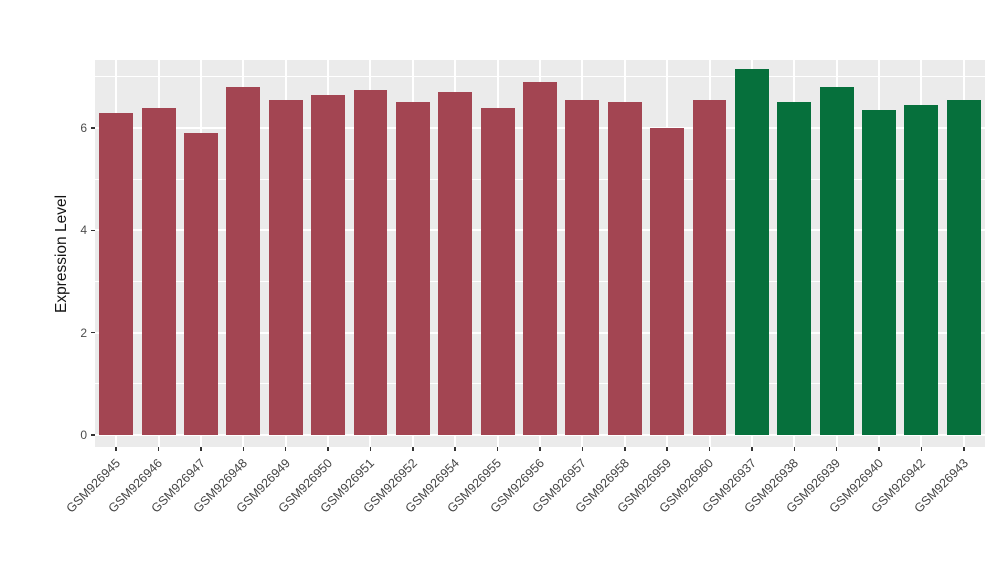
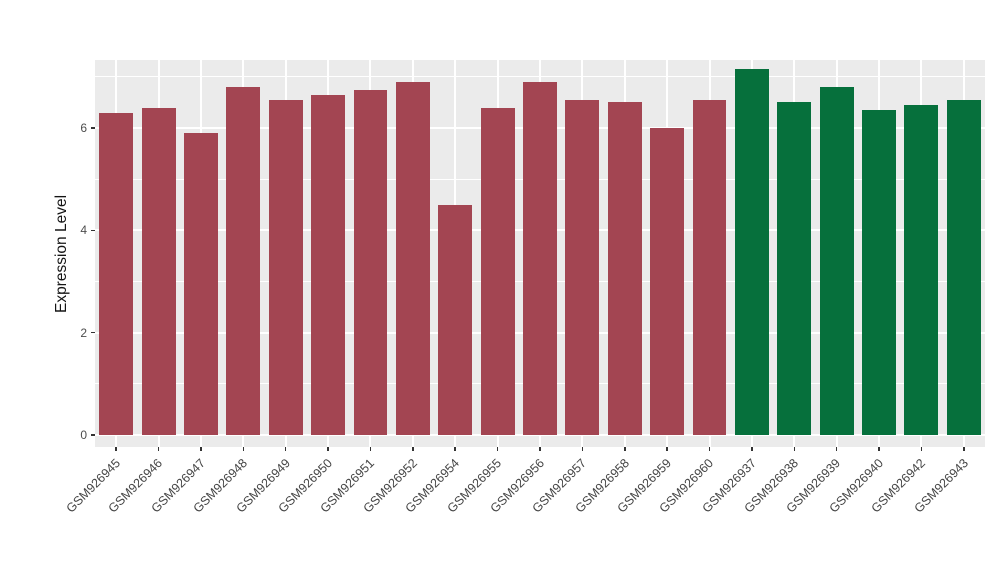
GSM926952: 6.5 -> 6.9
GSM926954: 6.7 -> 4.5
